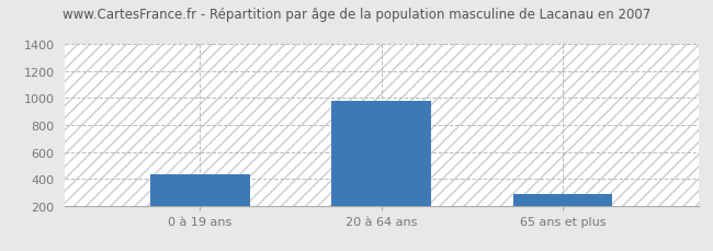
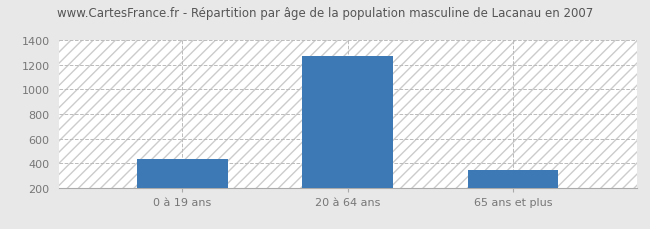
20 à 64 ans: 980 -> 1270
65 ans et plus: 290 -> 340
